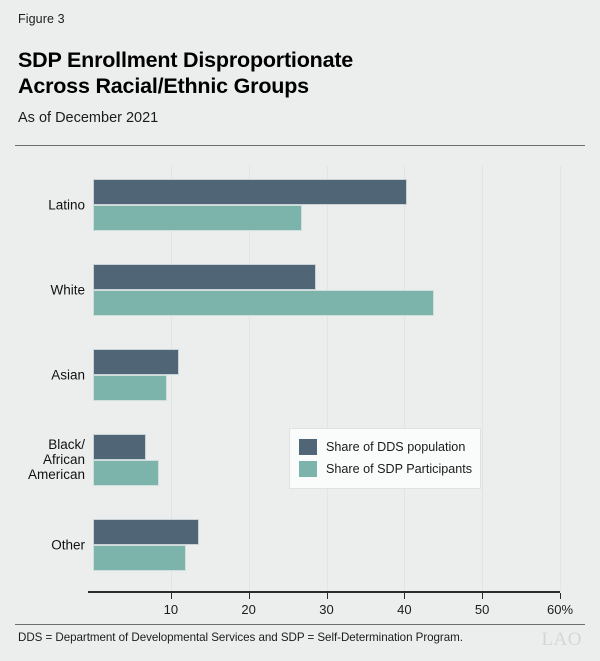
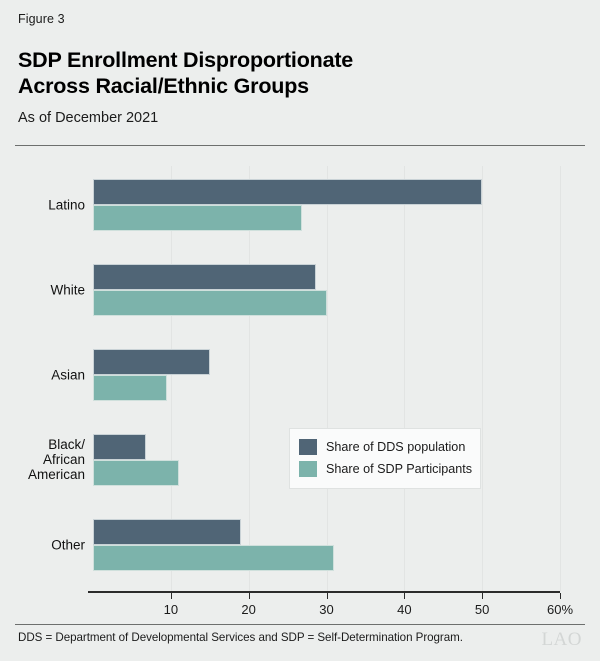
Share of DDS population/Latino: 40% -> 50%
Share of SDP Participants/White: 44% -> 30%
Share of DDS population/Asian: 11% -> 15%
Share of SDP Participants/Black/ African American: 8% -> 11%
Share of DDS population/Other: 14% -> 19%
Share of SDP Participants/Other: 12% -> 31%
